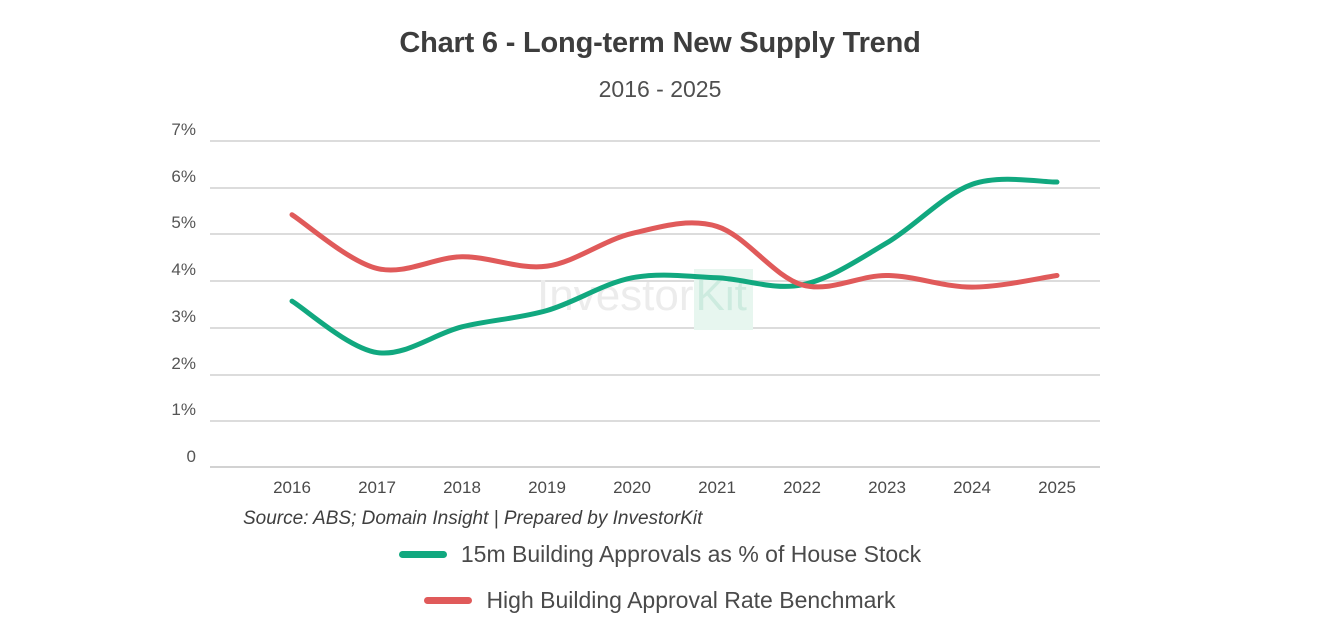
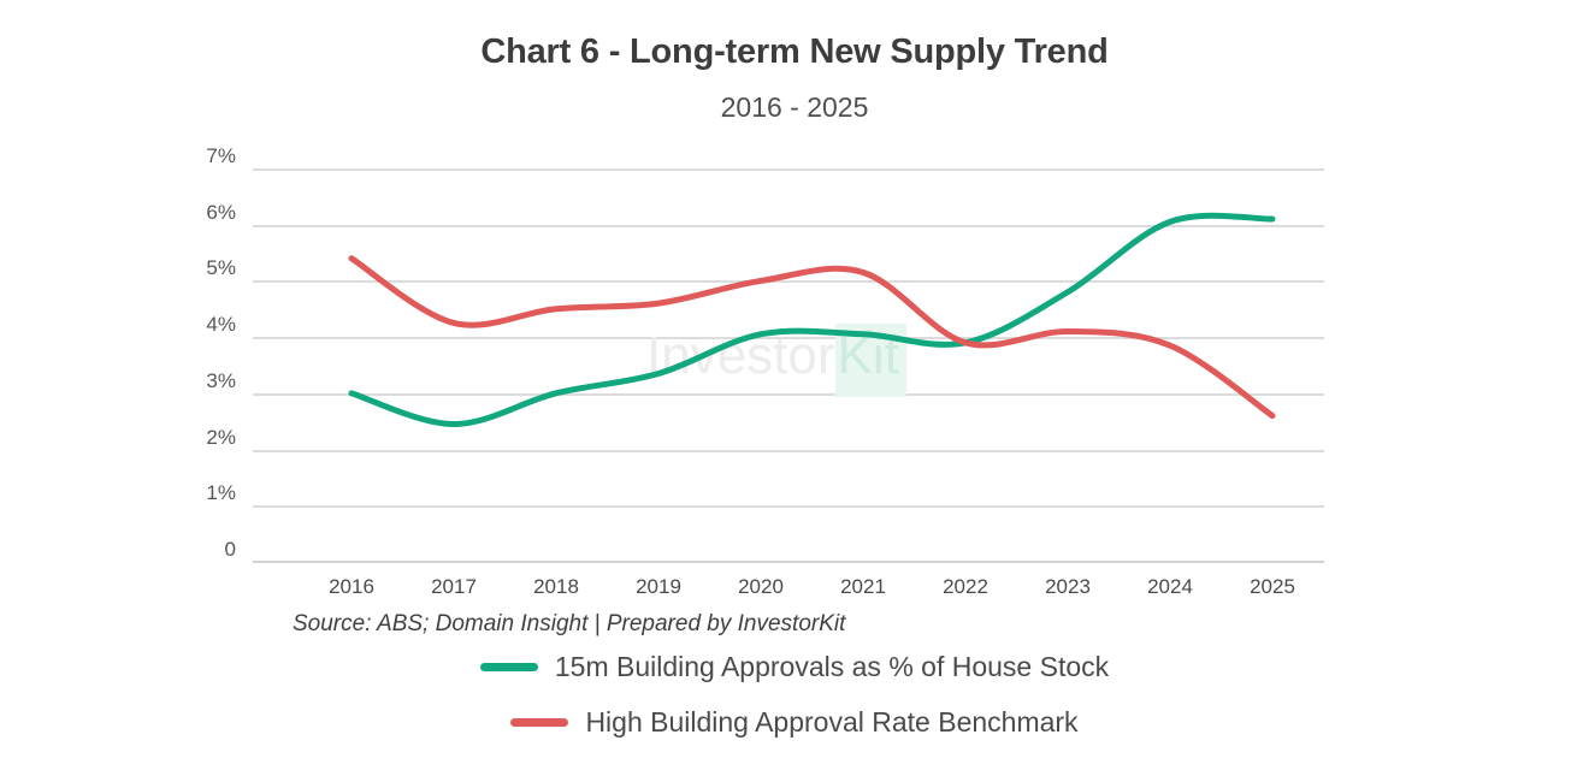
15m Building Approvals as % of House Stock/2016: 3.5% -> 3.0%
High Building Approval Rate Benchmark/2019: 4.3% -> 4.6%
High Building Approval Rate Benchmark/2025: 4.1% -> 2.6%
